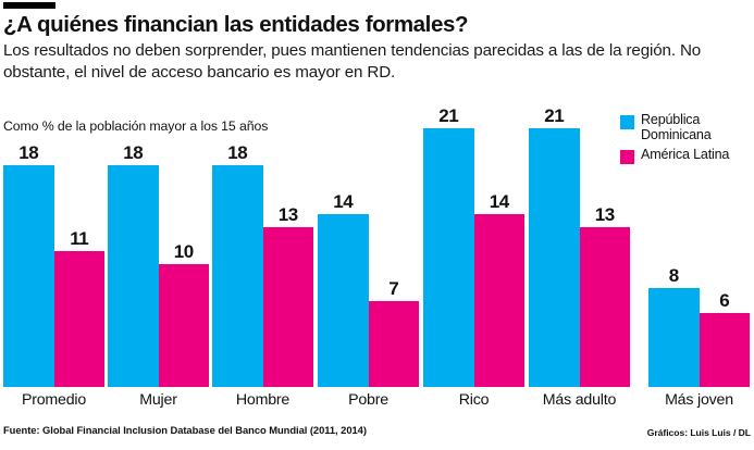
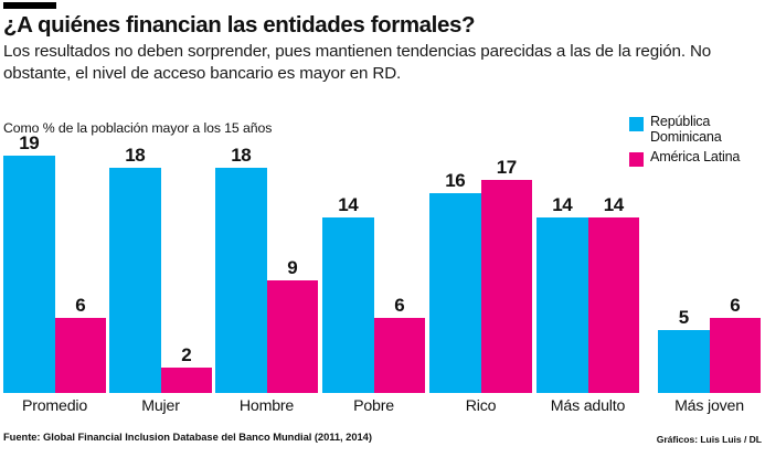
República Dominicana/Promedio: 18 -> 19
América Latina/Promedio: 11 -> 6
América Latina/Mujer: 10 -> 2
América Latina/Hombre: 13 -> 9
América Latina/Pobre: 7 -> 6
República Dominicana/Rico: 21 -> 16
América Latina/Rico: 14 -> 17
República Dominicana/Más adulto: 21 -> 14
América Latina/Más adulto: 13 -> 14
República Dominicana/Más joven: 8 -> 5
